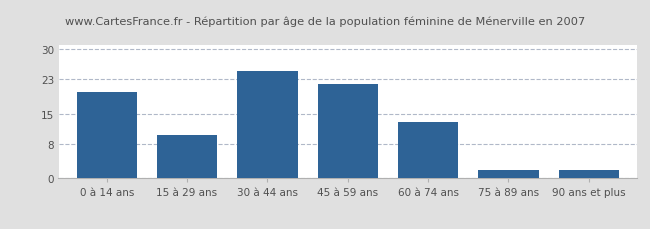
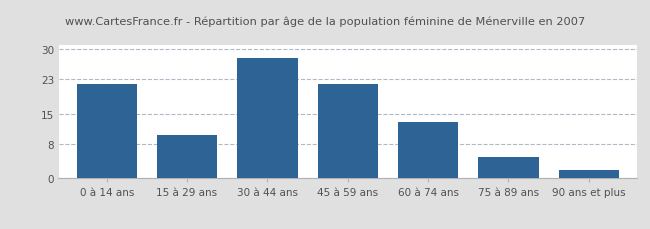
0 à 14 ans: 20 -> 22
30 à 44 ans: 25 -> 28
75 à 89 ans: 2 -> 5
